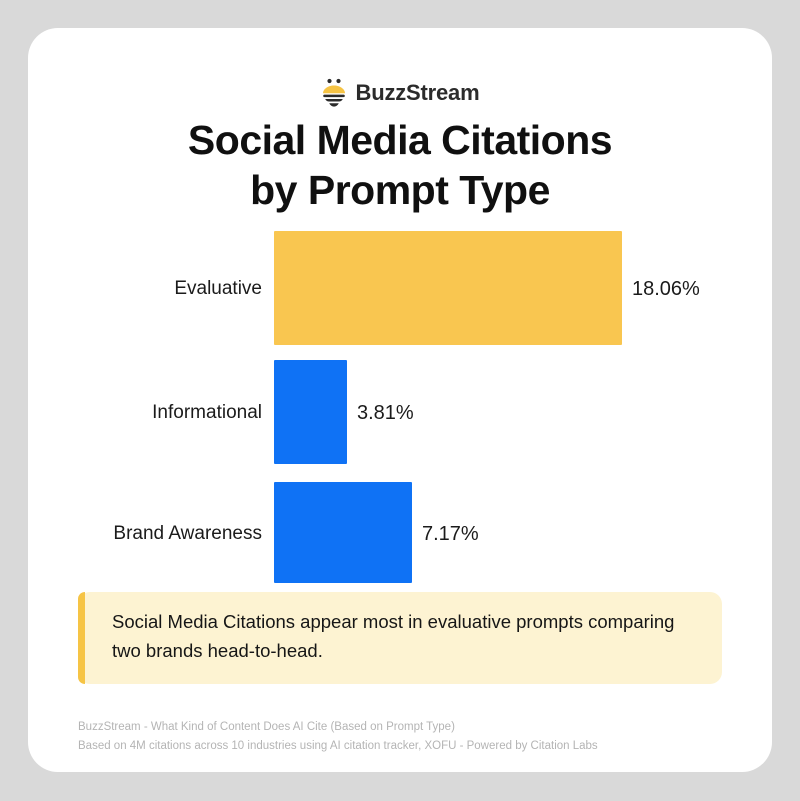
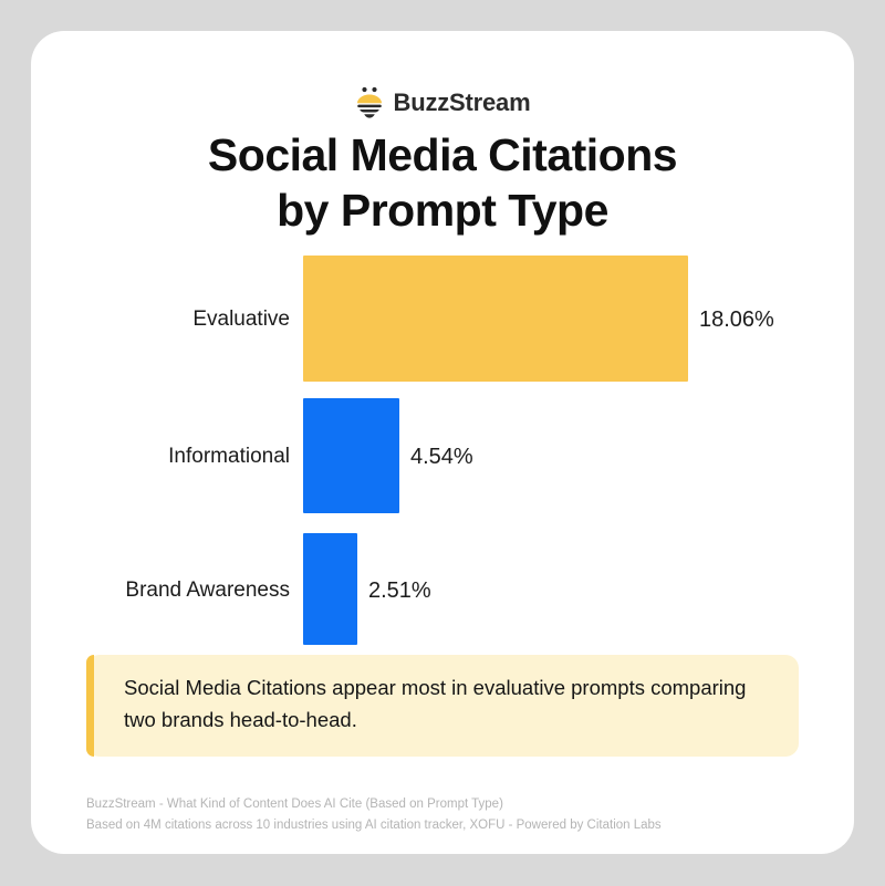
Informational: 3.81% -> 4.54%
Brand Awareness: 7.17% -> 2.51%
